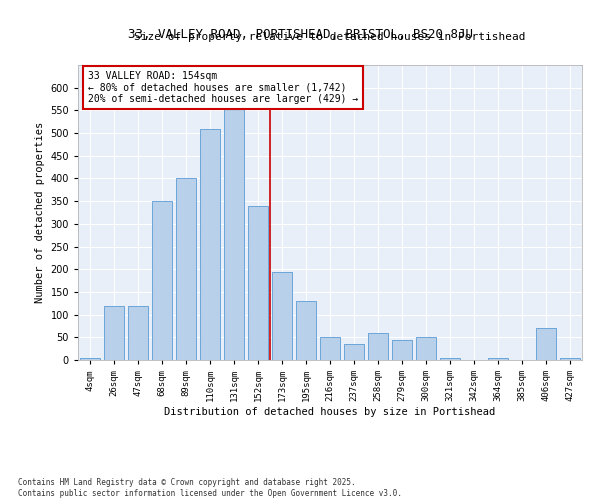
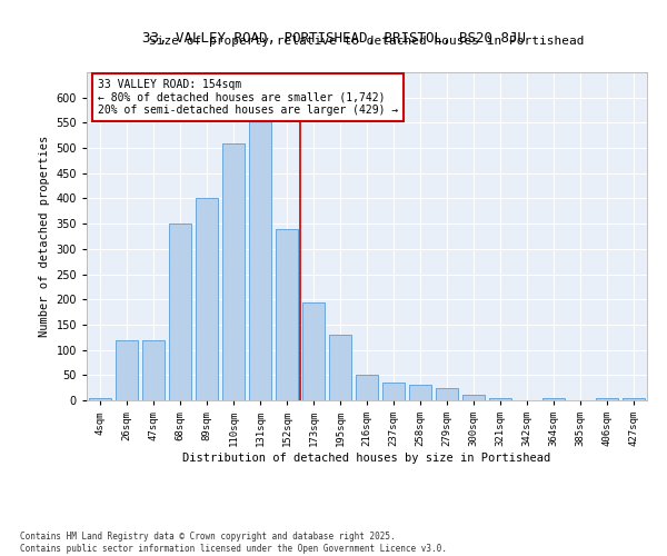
258sqm: 60 -> 30
279sqm: 45 -> 25
300sqm: 50 -> 10
406sqm: 70 -> 5
